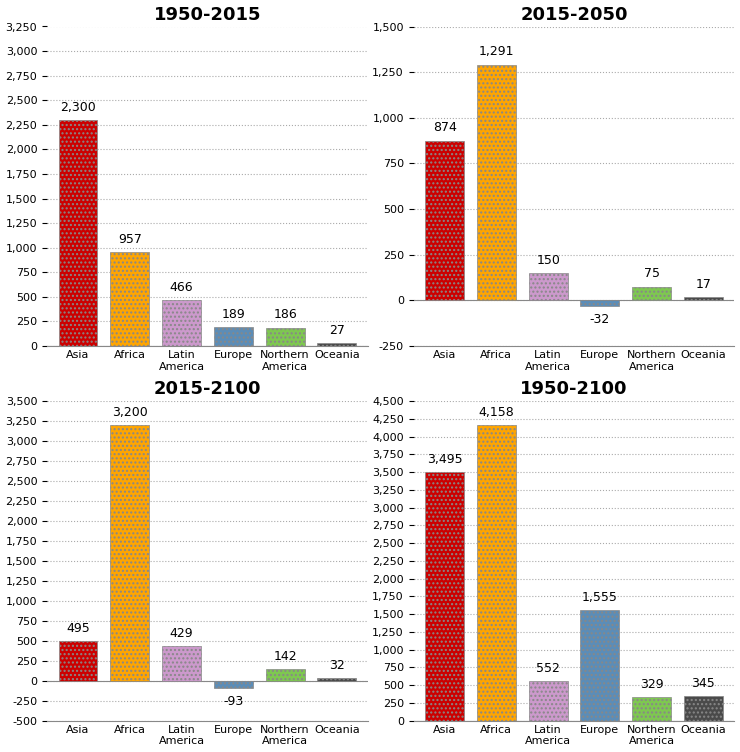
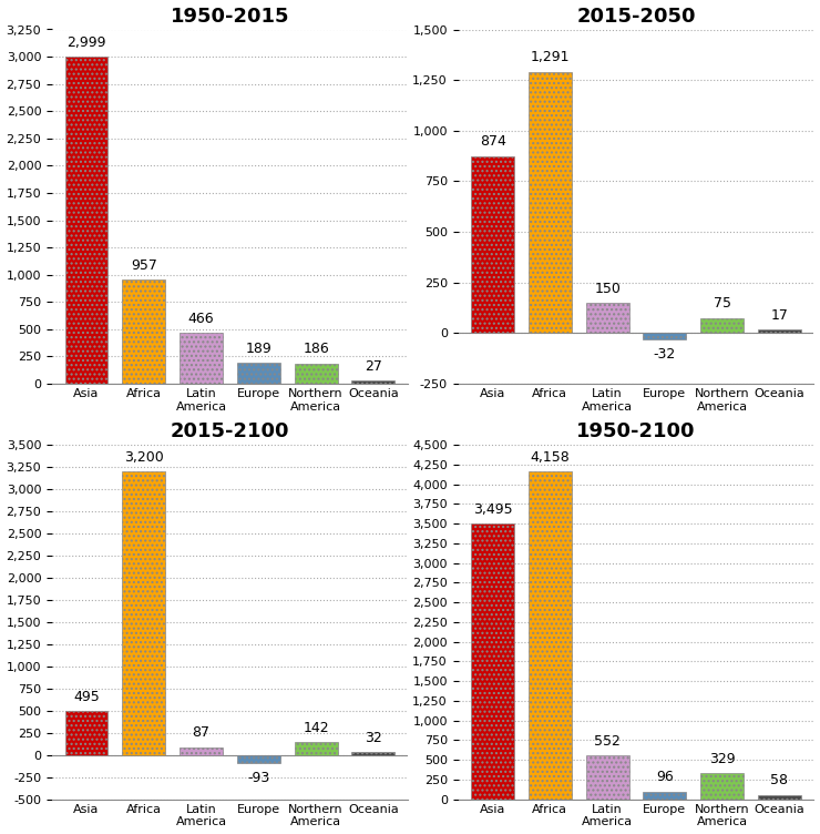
1950-2015/Asia: 2,300 -> 2,999
2015-2100/Latin America: 429 -> 87
1950-2100/Europe: 1,555 -> 96
1950-2100/Oceania: 345 -> 58
